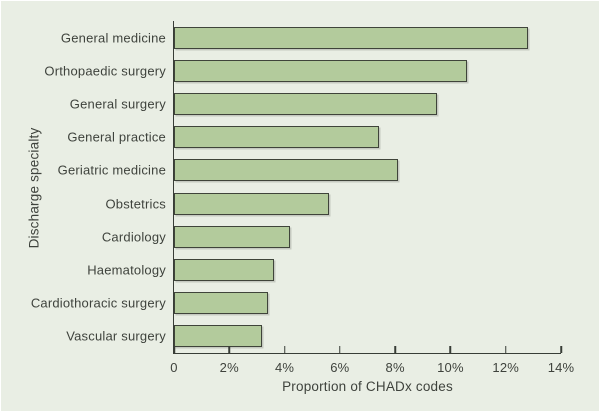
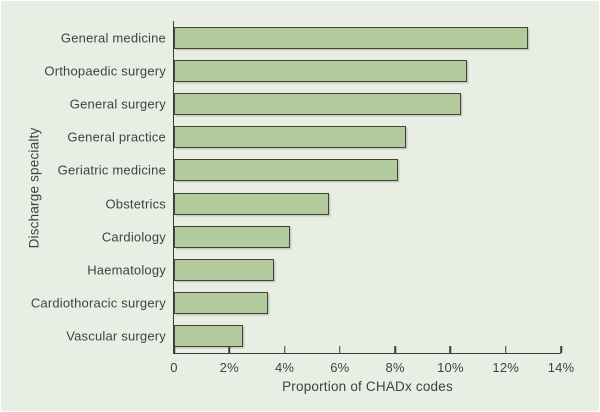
General surgery: 9.5% -> 10.4%
General practice: 7.4% -> 8.4%
Vascular surgery: 3.2% -> 2.5%
